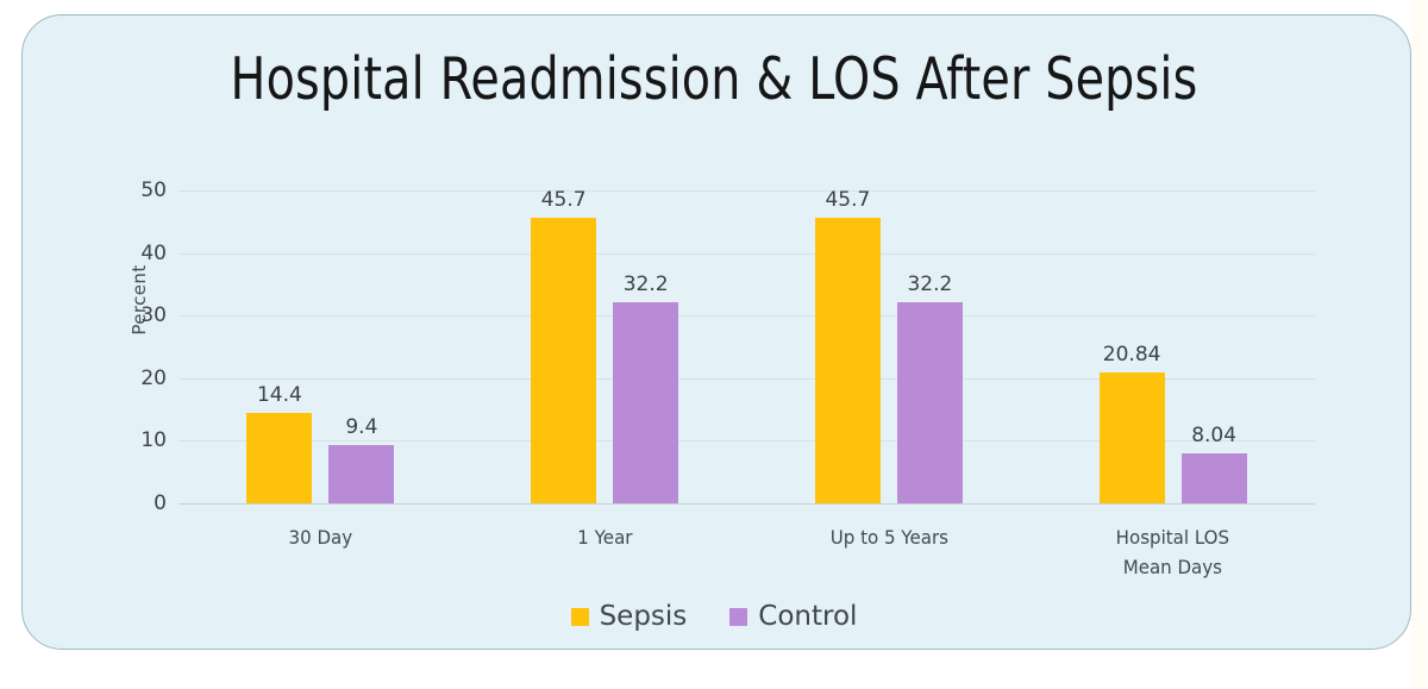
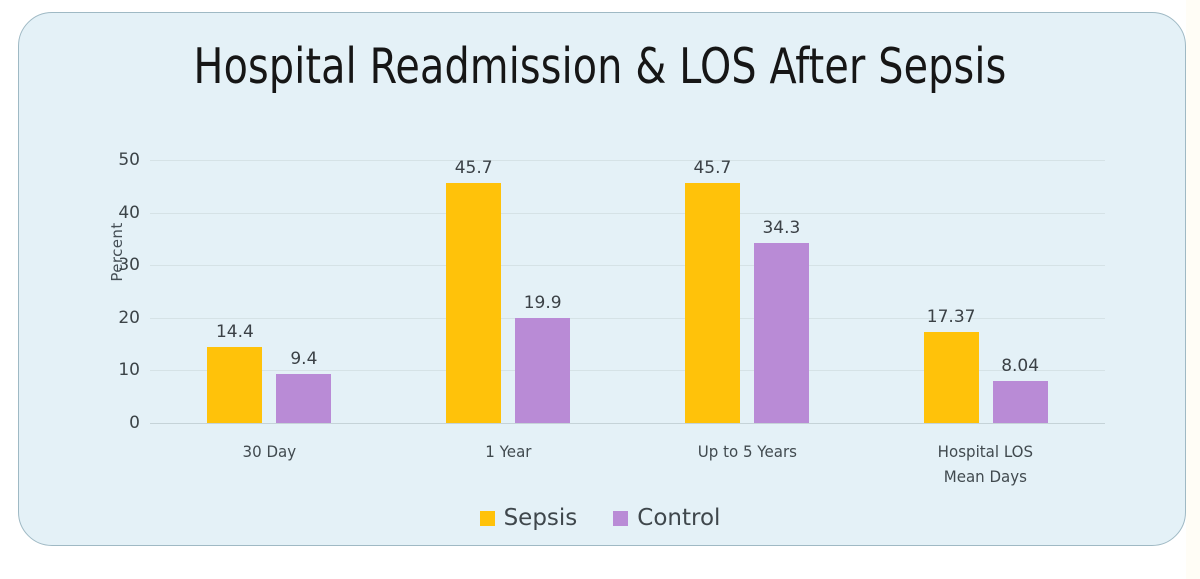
Control/1 Year: 32.2 -> 19.9
Control/Up to 5 Years: 32.2 -> 34.3
Sepsis/Hospital LOS Mean Days: 20.84 -> 17.37
